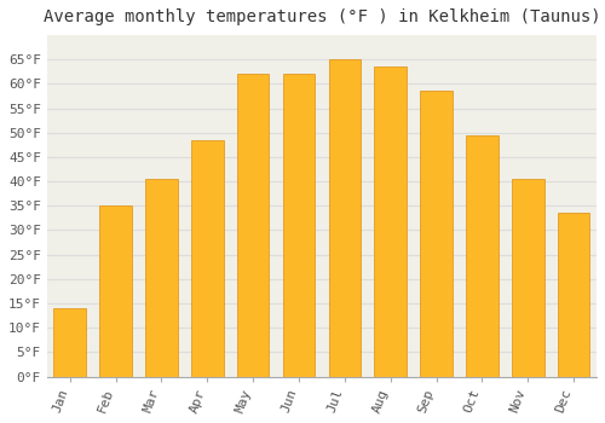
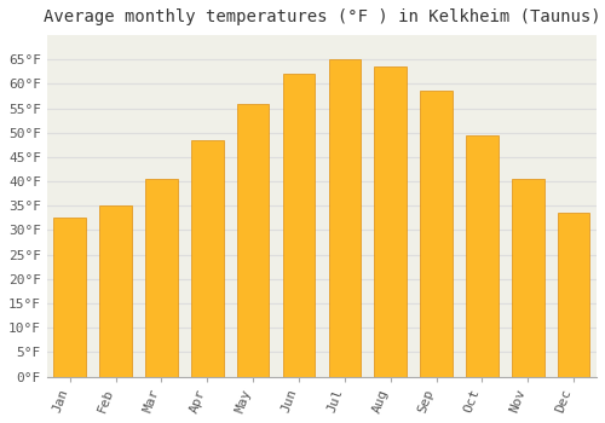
Jan: 14.0°F -> 32.5°F
May: 62.0°F -> 56.0°F
